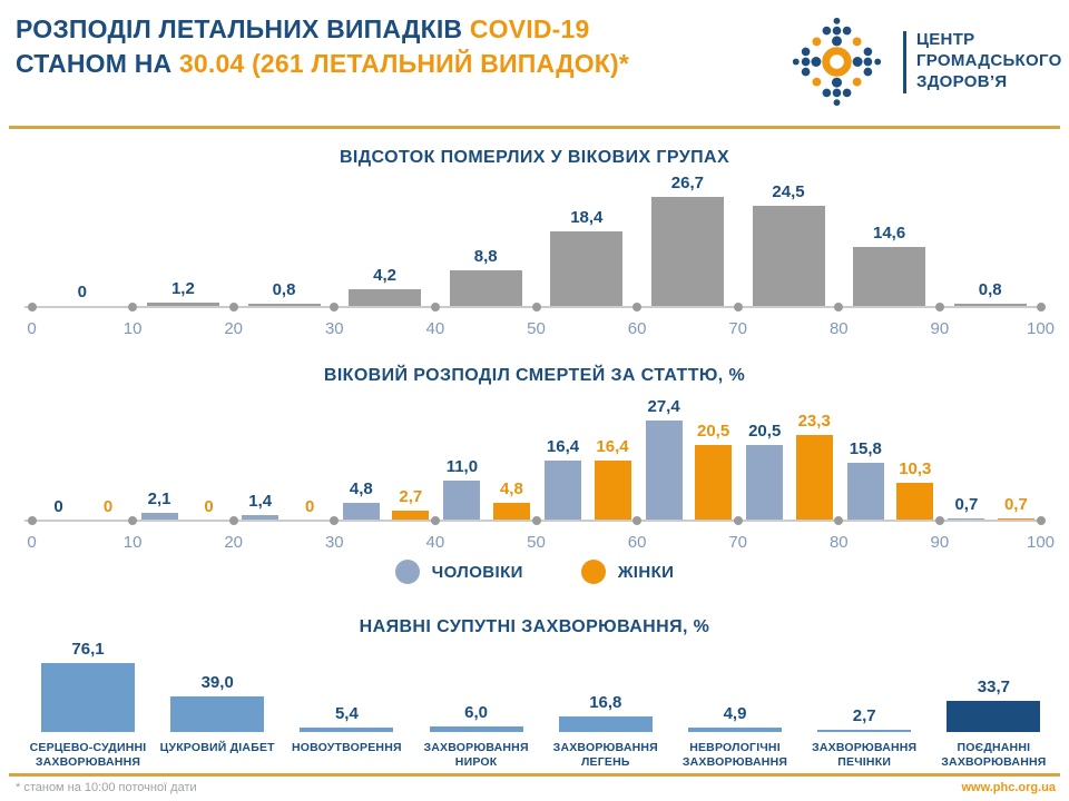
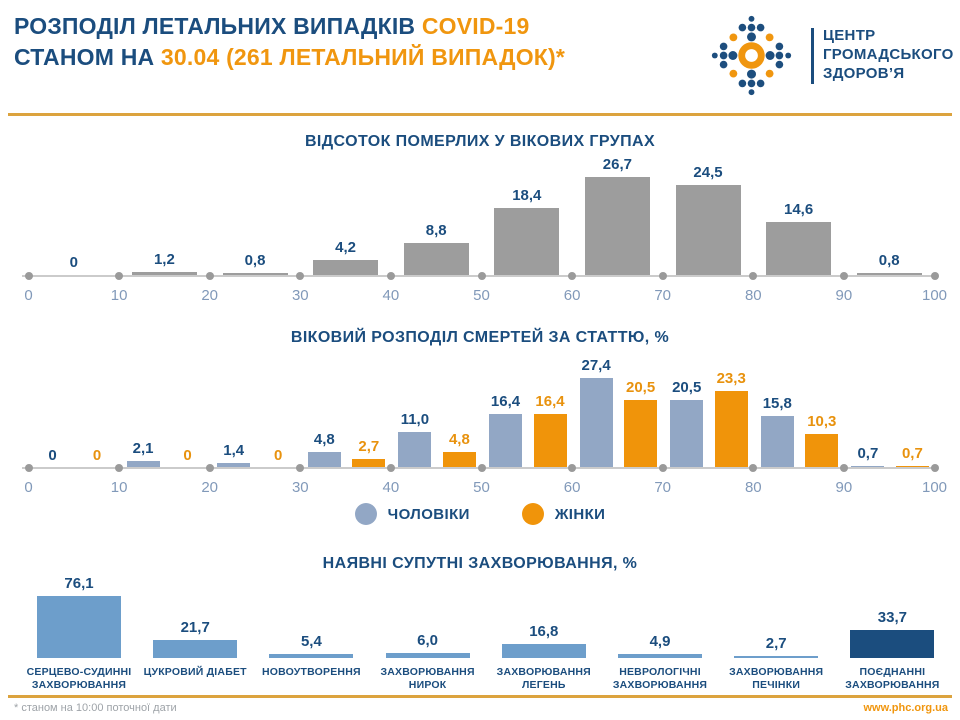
НАЯВНІ СУПУТНІ ЗАХВОРЮВАННЯ, %/ЦУКРОВИЙ ДІАБЕТ: 39,0 -> 21,7
